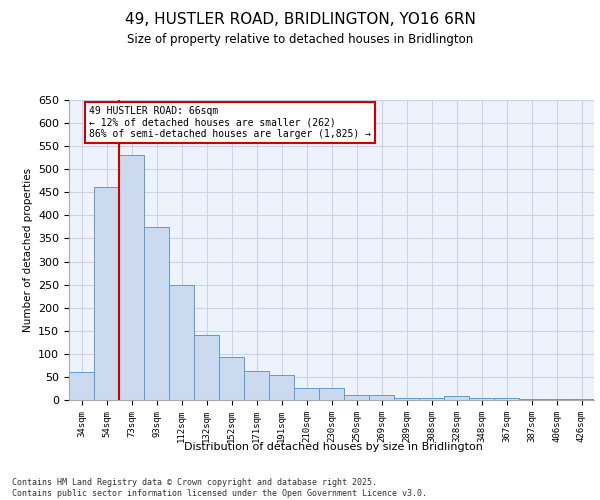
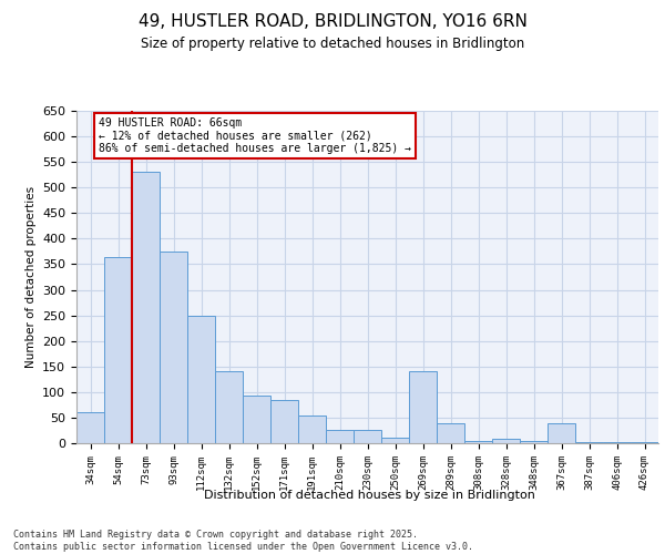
54sqm: 462 -> 365
171sqm: 63 -> 85
269sqm: 10 -> 140
289sqm: 5 -> 40
367sqm: 5 -> 40
